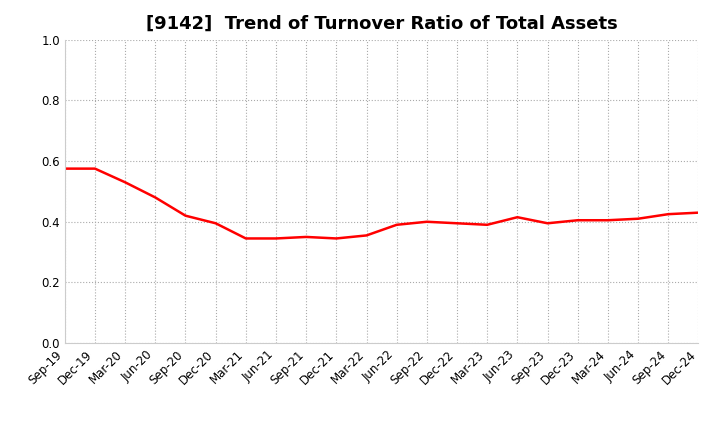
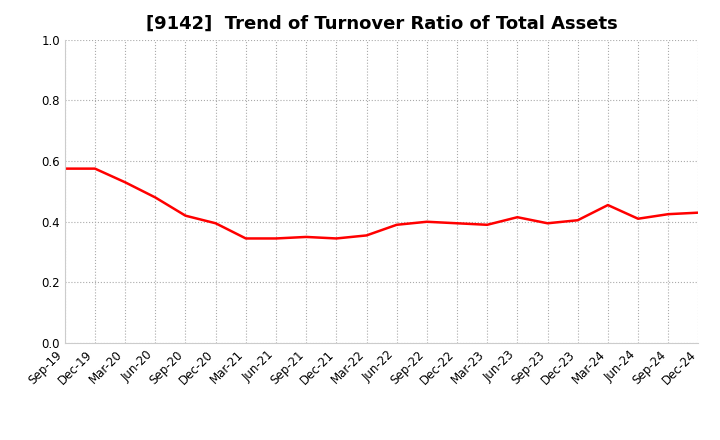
Mar-24: 0.405 -> 0.455
